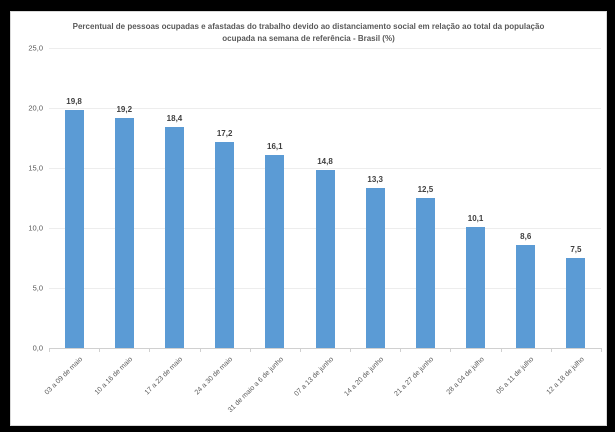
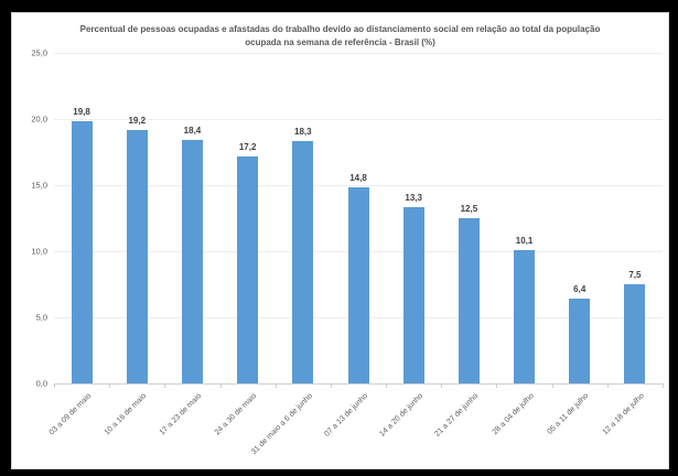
31 de maio a 6 de junho: 16,1 -> 18,3
05 a 11 de julho: 8,6 -> 6,4
